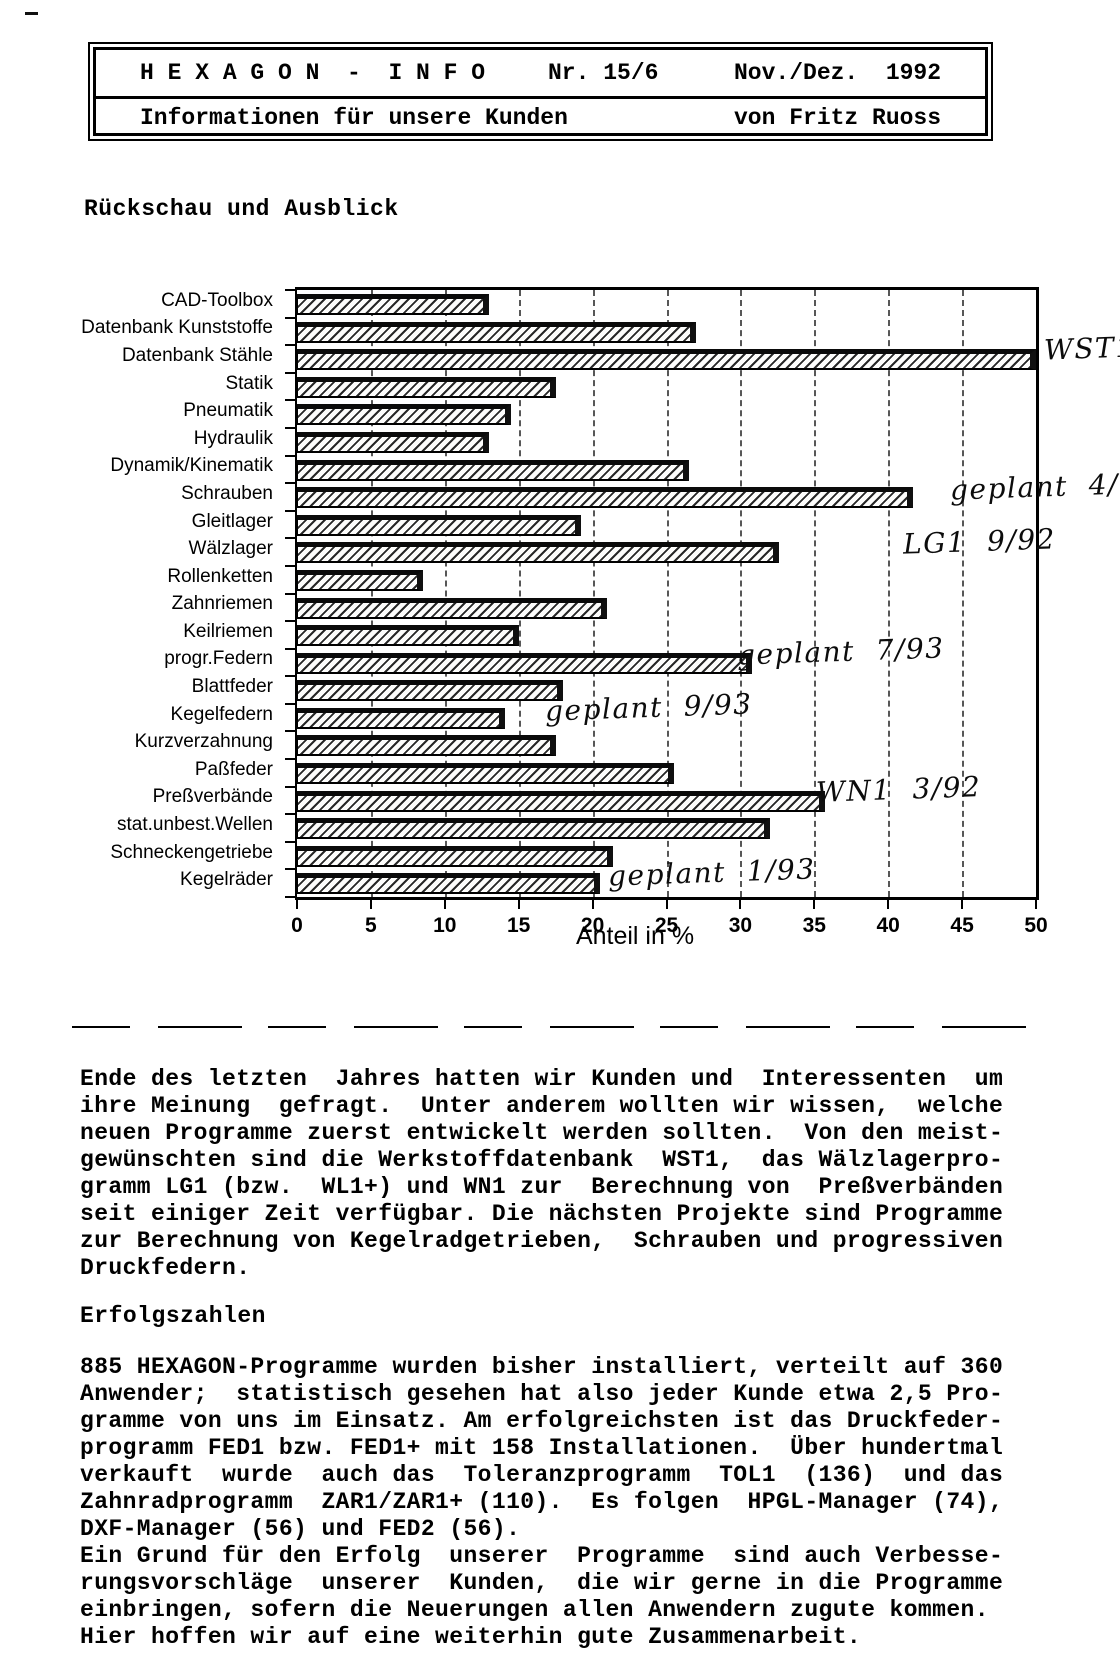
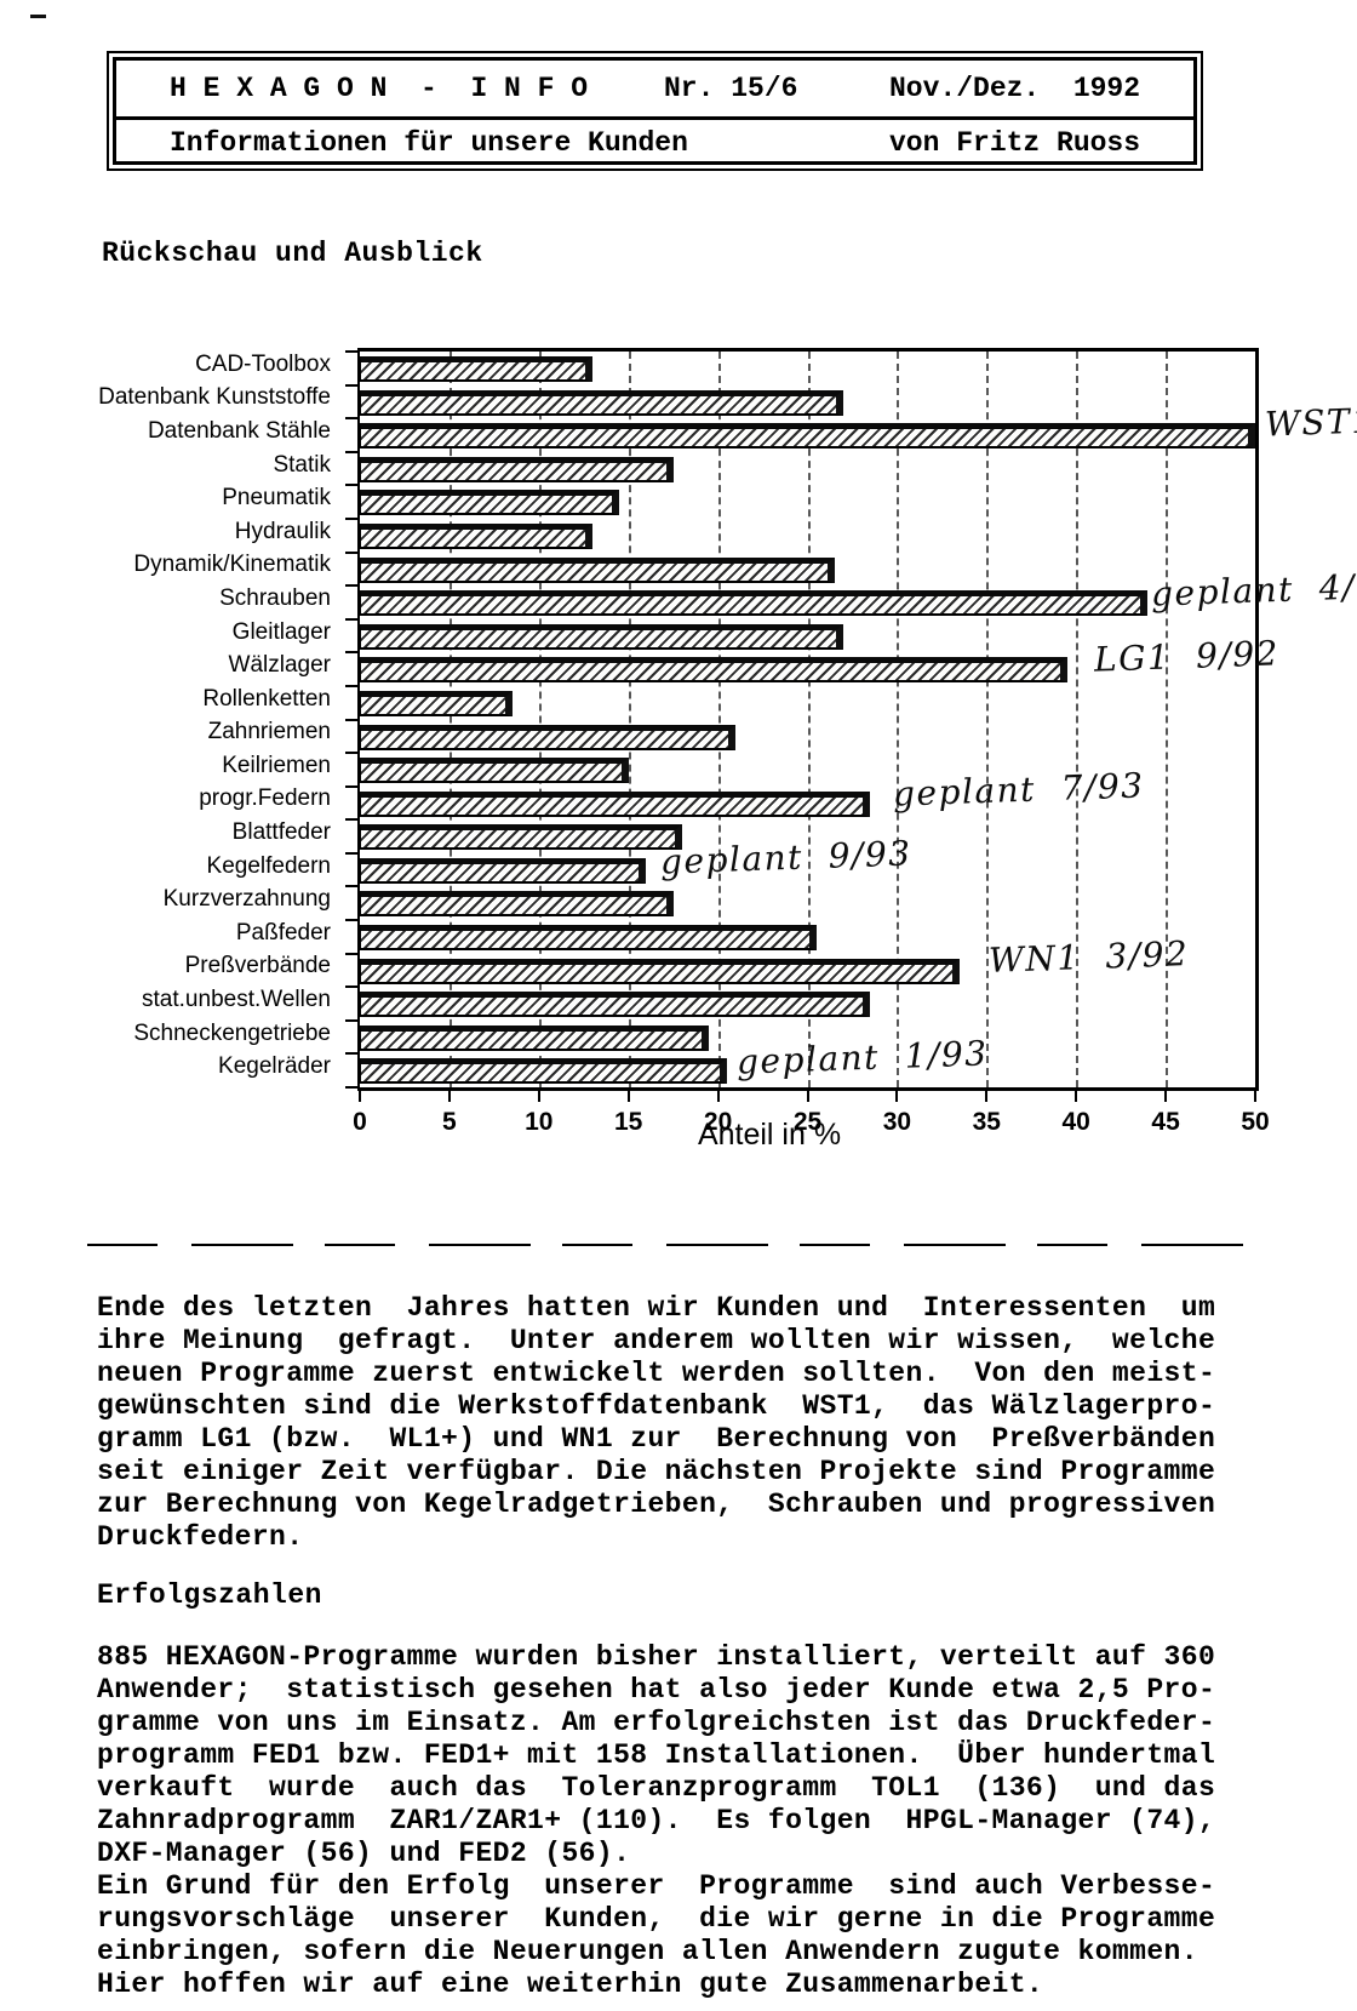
Schrauben: 41.7 -> 44.0
Gleitlager: 19.2 -> 27.0
Wälzlager: 32.6 -> 39.5
progr.Federn: 30.8 -> 28.5
Kegelfedern: 14.1 -> 16.0
Preßverbände: 35.7 -> 33.5
stat.unbest.Wellen: 32.0 -> 28.5
Schneckengetriebe: 21.4 -> 19.5
